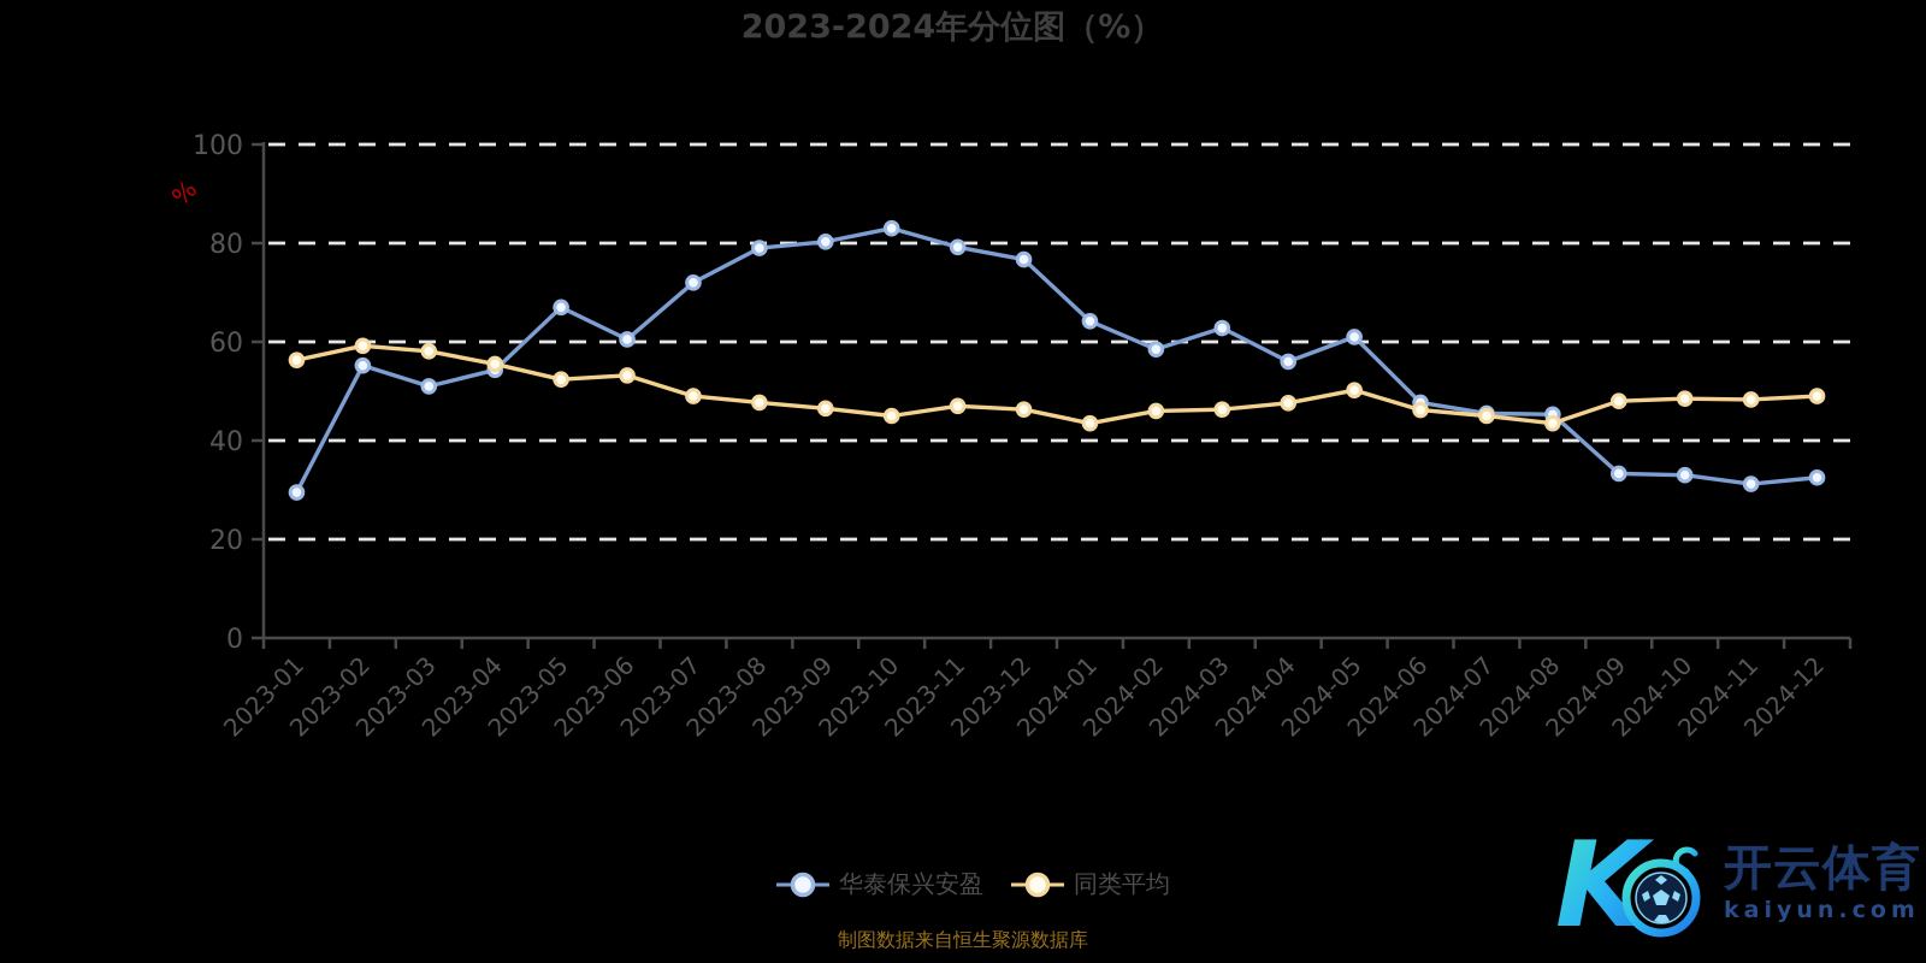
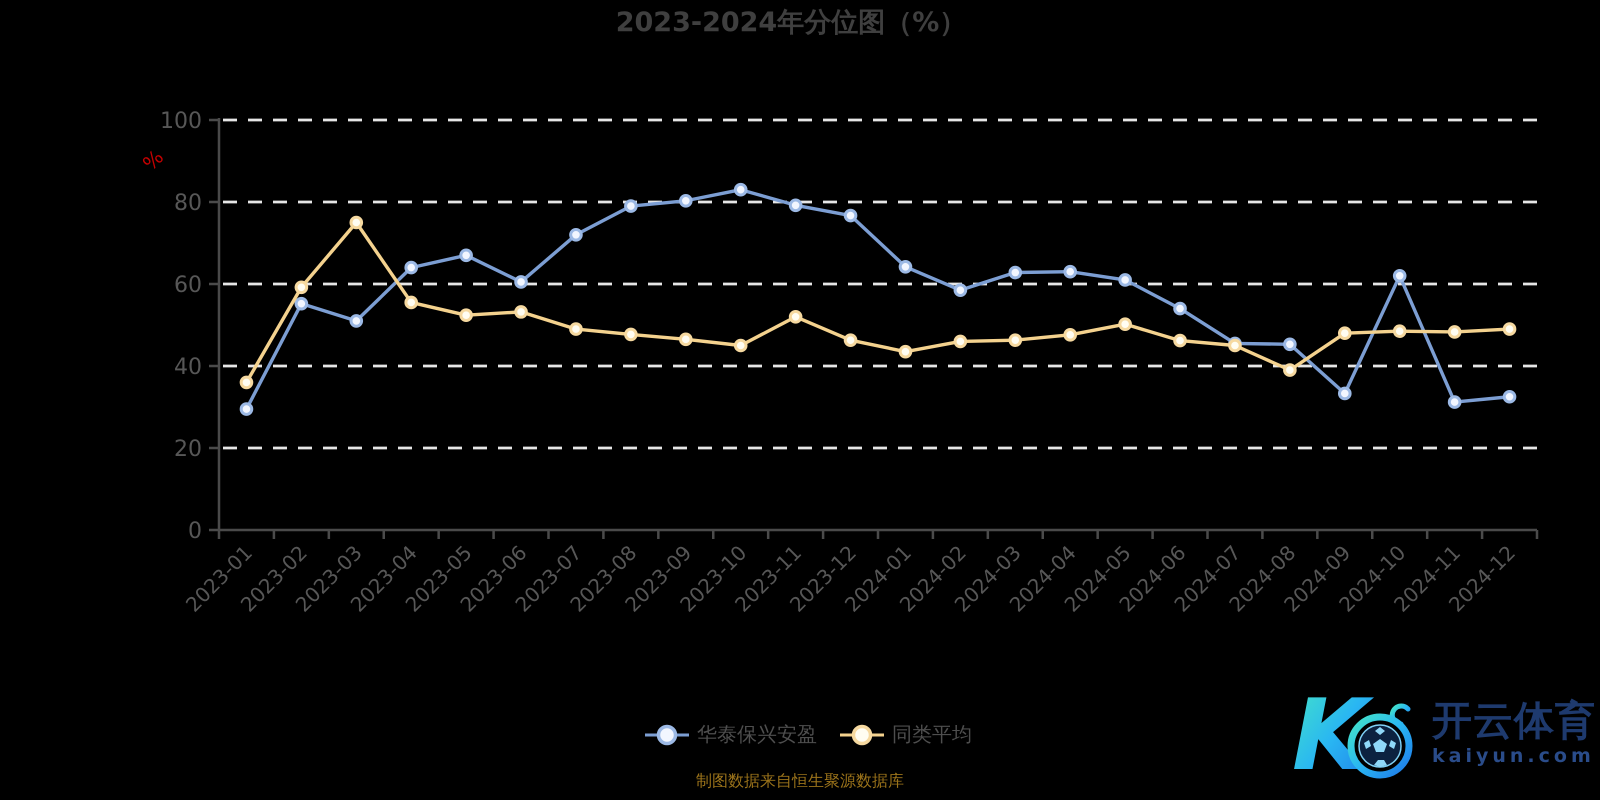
同类平均/2023-01: 56 -> 36
同类平均/2023-03: 58 -> 75
华泰保兴安盈/2023-04: 54 -> 64
同类平均/2023-11: 47 -> 52
华泰保兴安盈/2024-04: 56 -> 63
华泰保兴安盈/2024-06: 48 -> 54
同类平均/2024-08: 44 -> 39
华泰保兴安盈/2024-10: 33 -> 62
